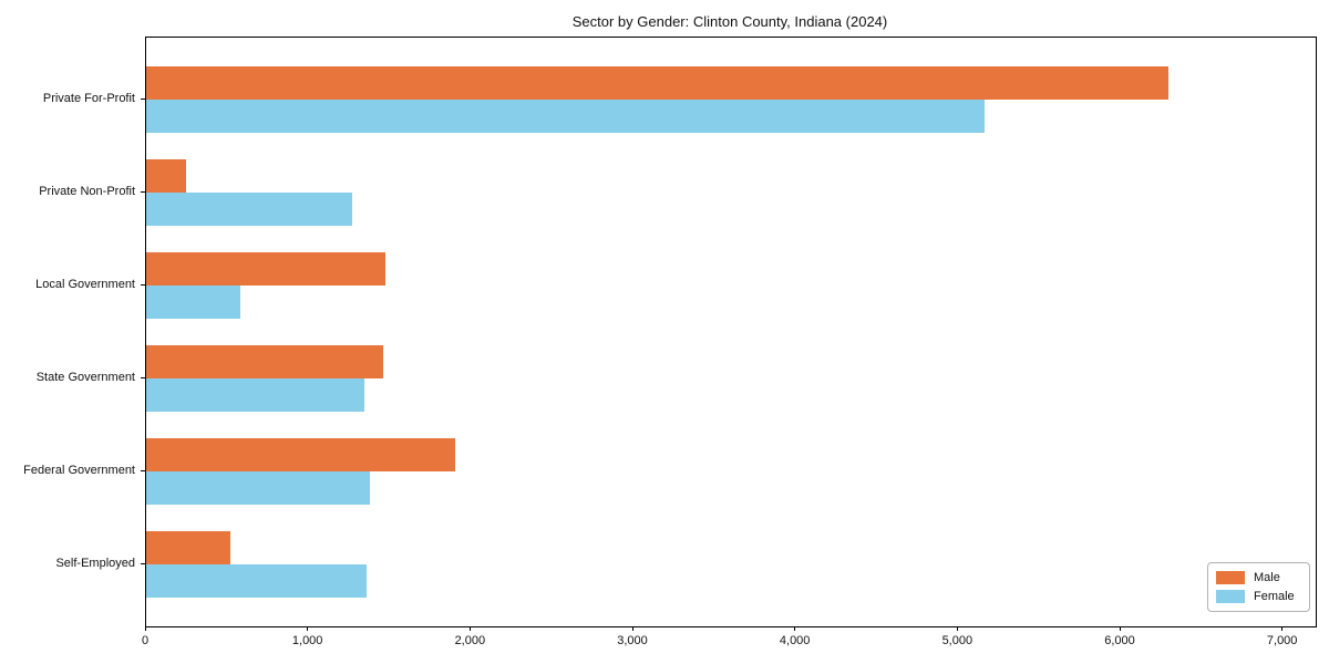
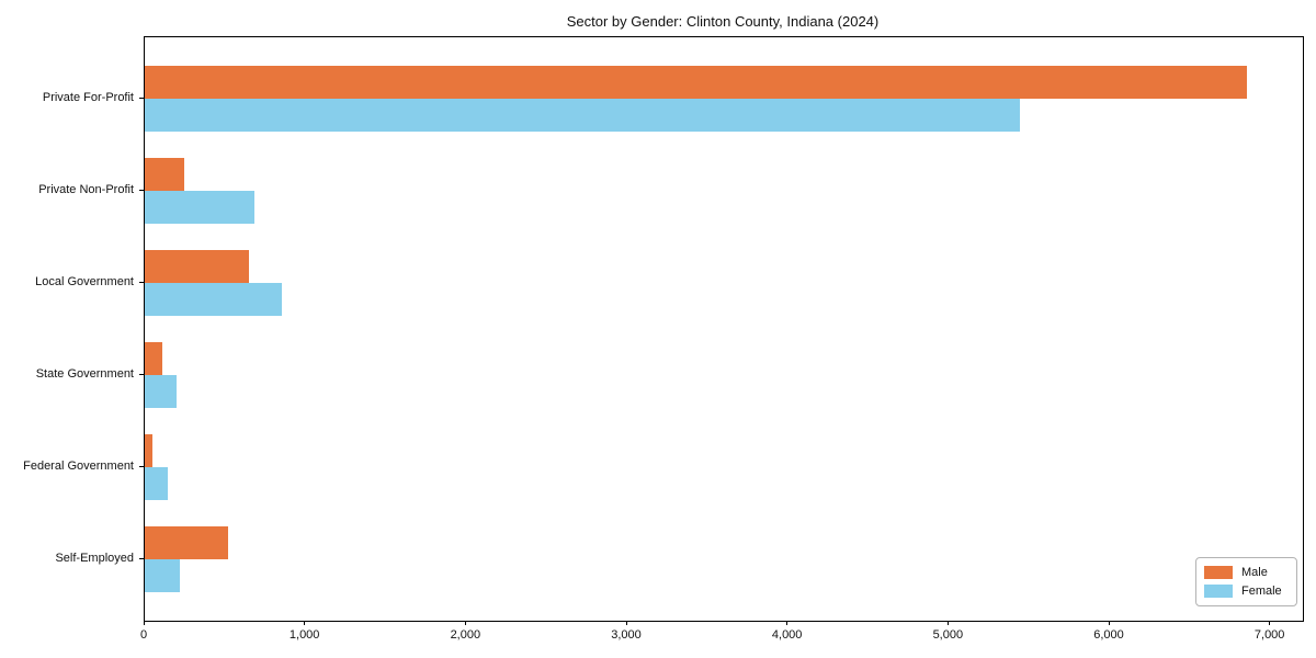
Male/Private For-Profit: 6290 -> 6850
Female/Private For-Profit: 5160 -> 5440
Female/Private Non-Profit: 1270 -> 680
Male/Local Government: 1470 -> 640
Female/Local Government: 580 -> 850
Male/State Government: 1460 -> 110
Female/State Government: 1340 -> 200
Male/Federal Government: 1900 -> 50
Female/Federal Government: 1380 -> 140
Female/Self-Employed: 1360 -> 220
